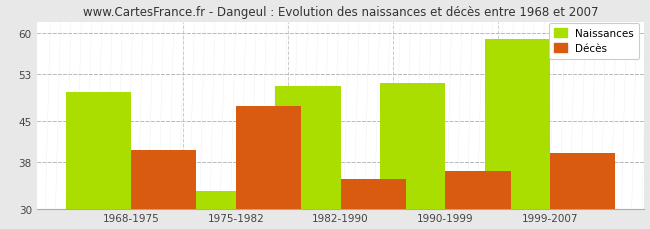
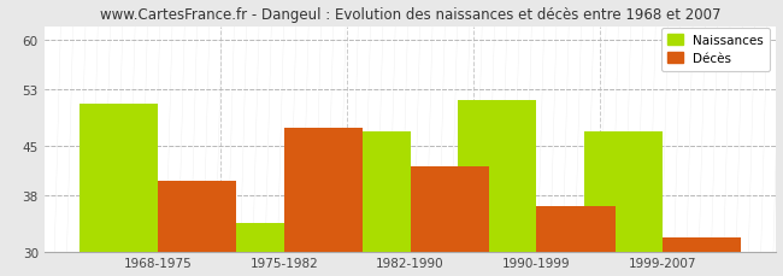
Naissances/1968-1975: 50.0 -> 51.0
Naissances/1975-1982: 33.0 -> 34.0
Naissances/1982-1990: 51.0 -> 47.0
Décès/1982-1990: 35.0 -> 42.0
Naissances/1999-2007: 59.0 -> 47.0
Décès/1999-2007: 39.5 -> 32.0
